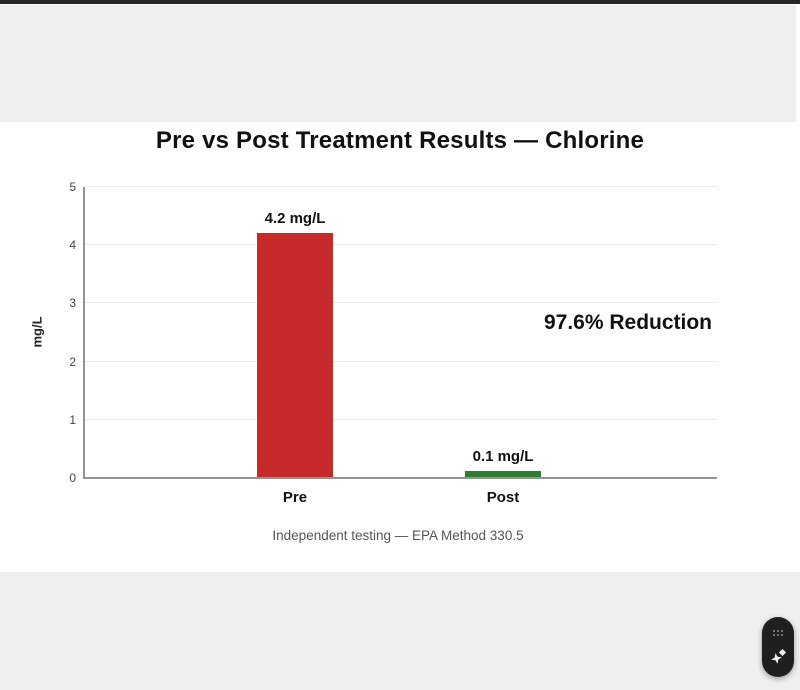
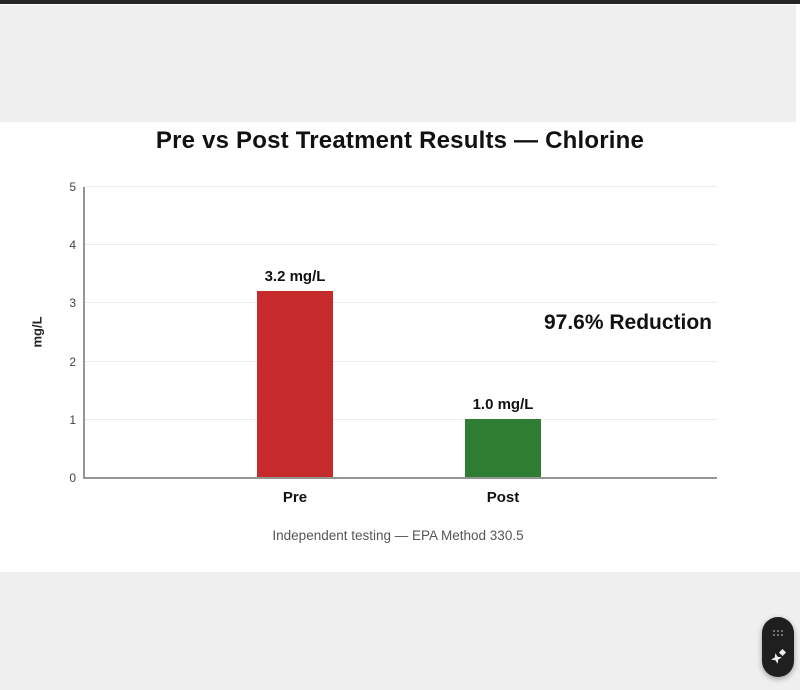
Pre: 4.2 -> 3.2
Post: 0.1 -> 1.0
